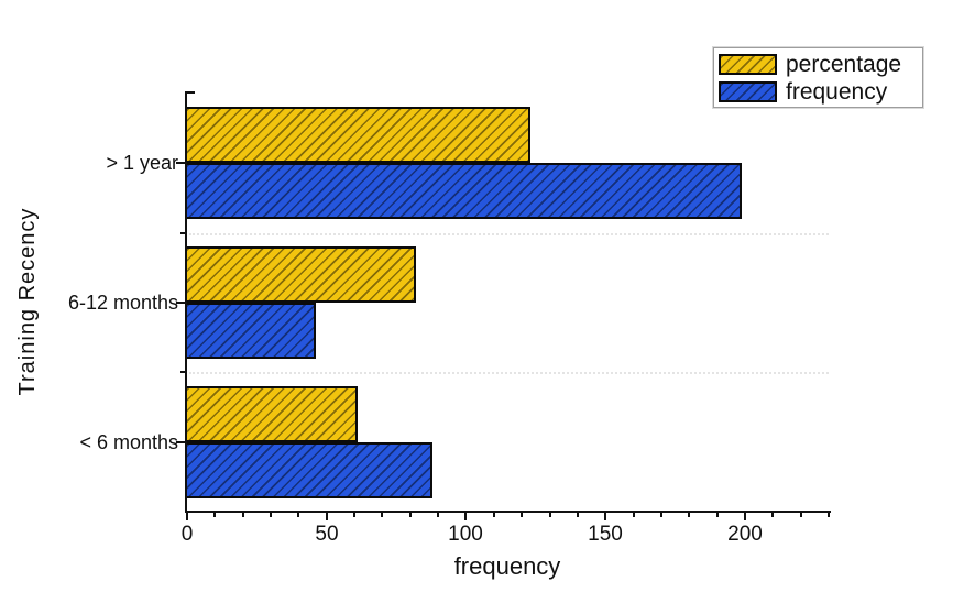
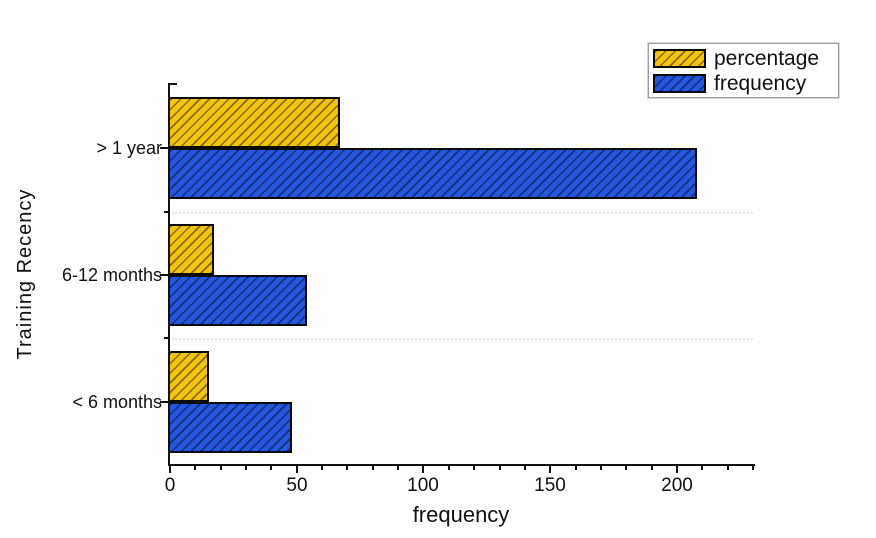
percentage/> 1 year: 123 -> 67
frequency/> 1 year: 199 -> 208
percentage/6-12 months: 82 -> 17
frequency/6-12 months: 46 -> 54
percentage/< 6 months: 61 -> 16
frequency/< 6 months: 88 -> 48
